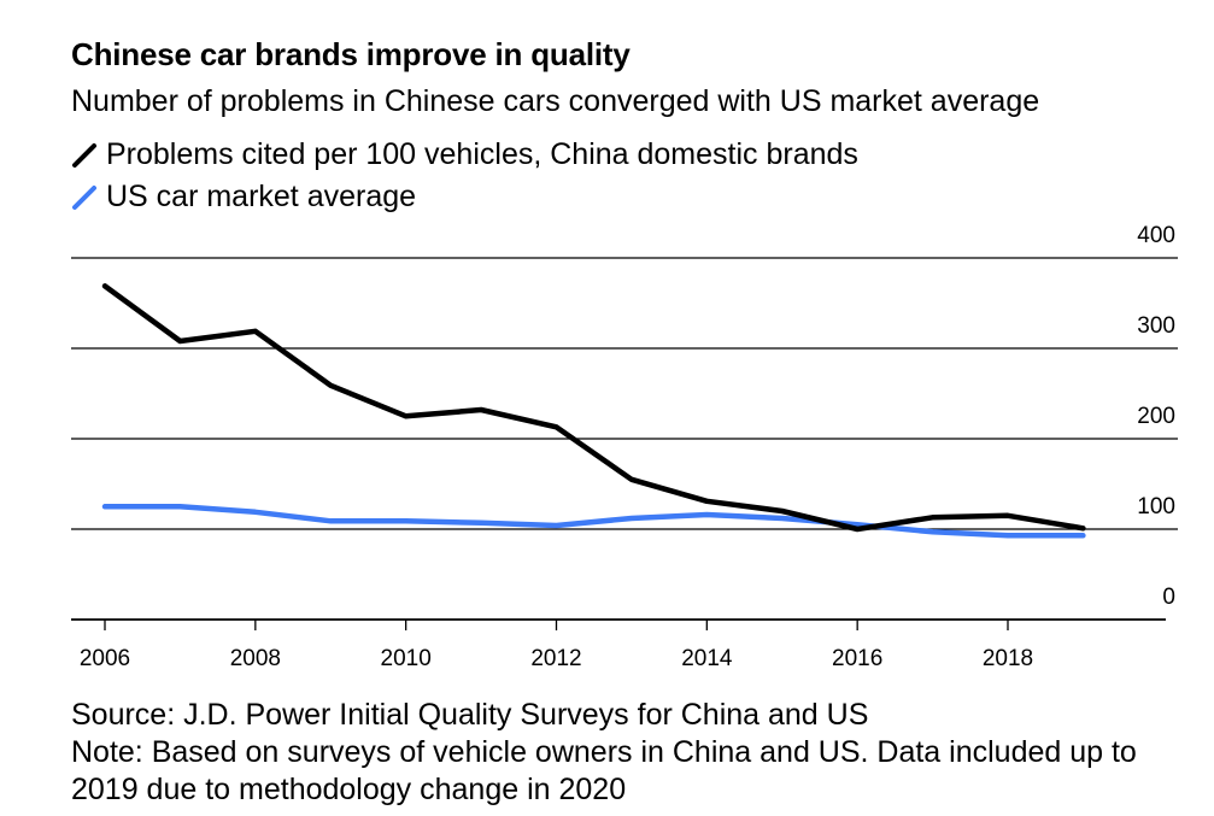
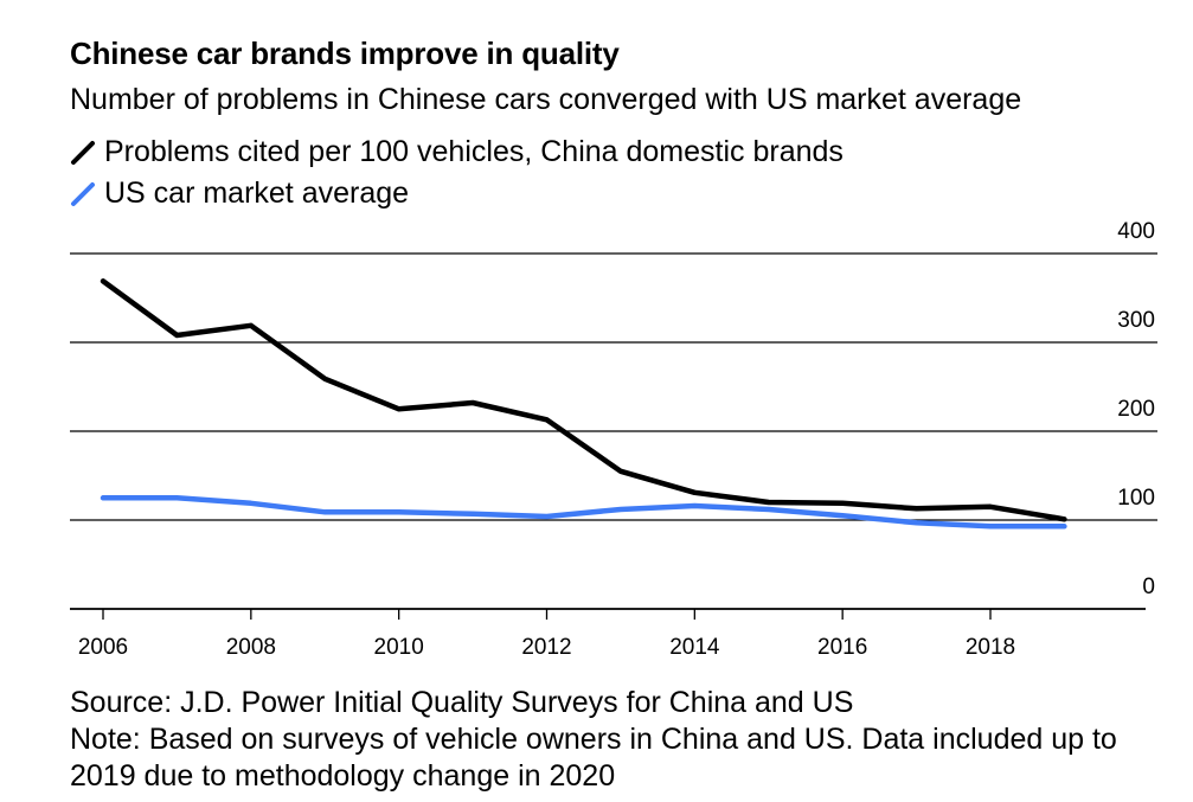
Problems cited per 100 vehicles, China domestic brands/2016: 100 -> 120
